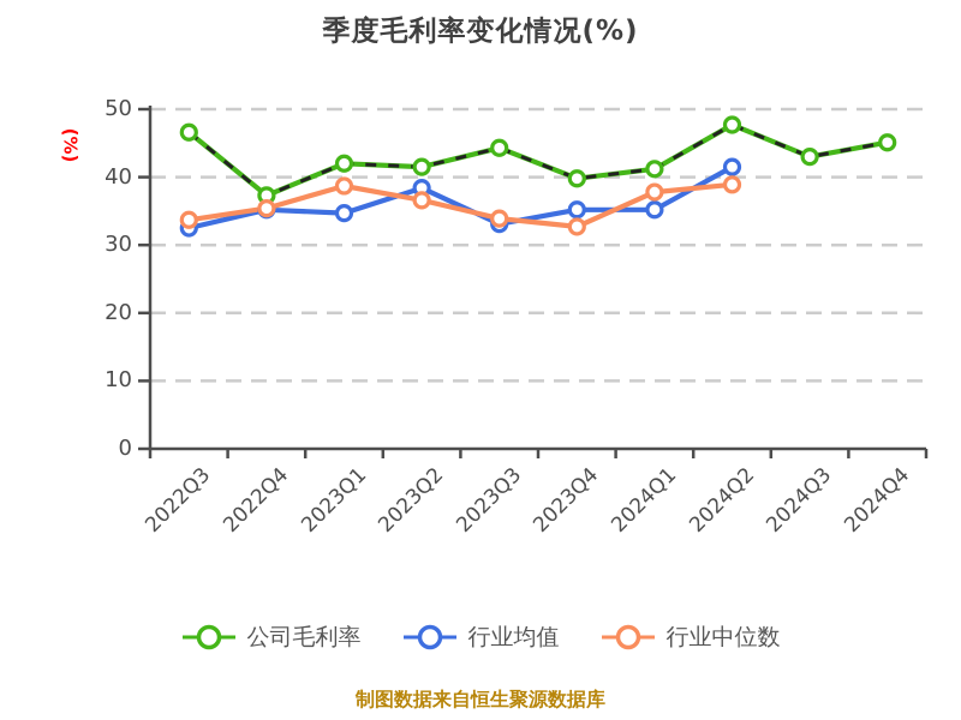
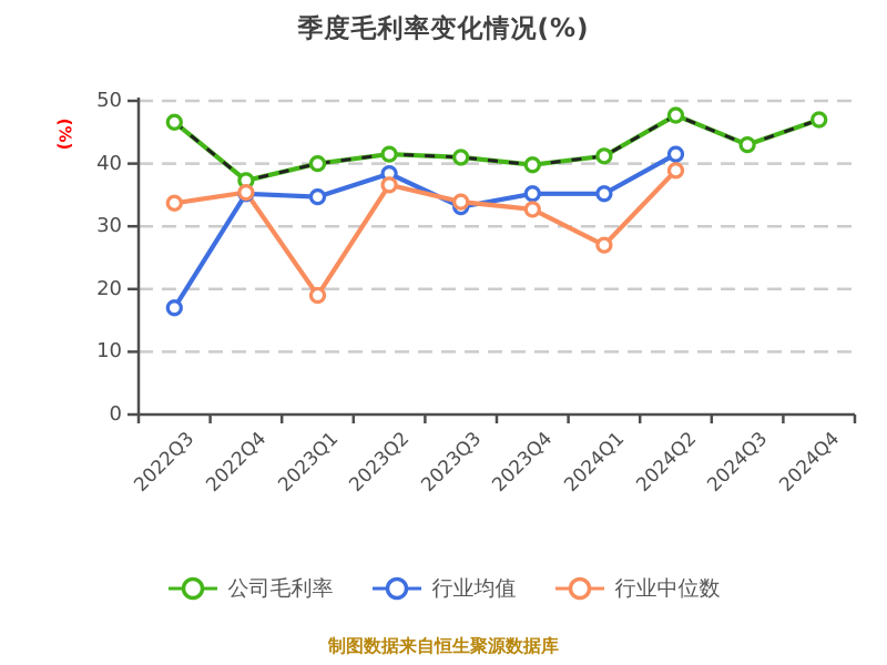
行业均值/2022Q3: 32 -> 17
公司毛利率/2023Q1: 42 -> 40
行业中位数/2023Q1: 39 -> 19
公司毛利率/2023Q3: 44 -> 41
行业中位数/2024Q1: 38 -> 27
公司毛利率/2024Q4: 45 -> 47
